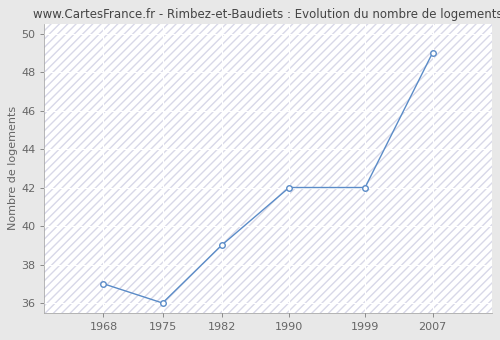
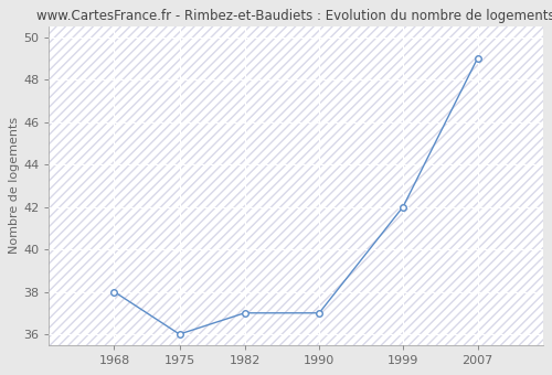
1968: 37 -> 38
1982: 39 -> 37
1990: 42 -> 37
